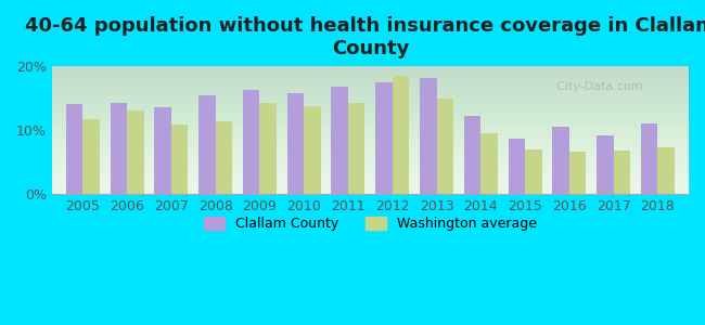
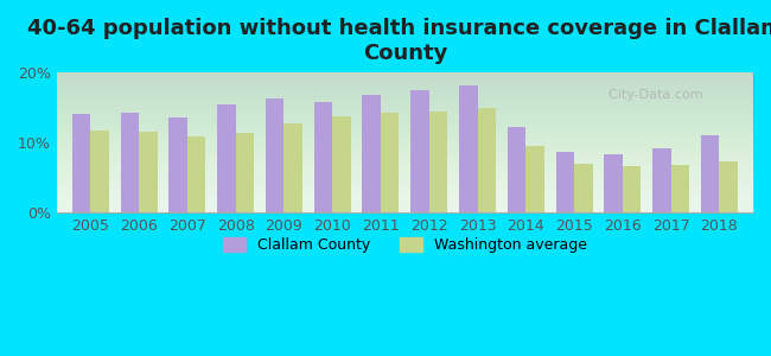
Washington average/2006: 13.0% -> 11.6%
Washington average/2009: 14.2% -> 12.8%
Washington average/2012: 18.4% -> 14.4%
Clallam County/2016: 10.6% -> 8.4%
